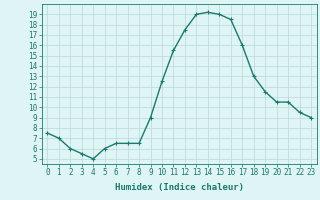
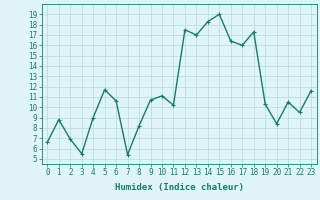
0: 7.5 -> 6.6
1: 7.0 -> 8.8
2: 6.0 -> 6.9
4: 5.0 -> 9.0
5: 6.0 -> 11.7
6: 6.5 -> 10.6
7: 6.5 -> 5.4
8: 6.5 -> 8.2
9: 9.0 -> 10.7
10: 12.5 -> 11.1
11: 15.5 -> 10.2
13: 19.0 -> 17.0
14: 19.2 -> 18.3
16: 18.5 -> 16.4
18: 13.0 -> 17.3
19: 11.5 -> 10.3
20: 10.5 -> 8.4
23: 9.0 -> 11.6
